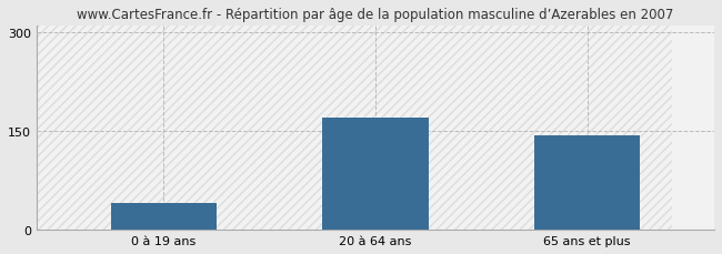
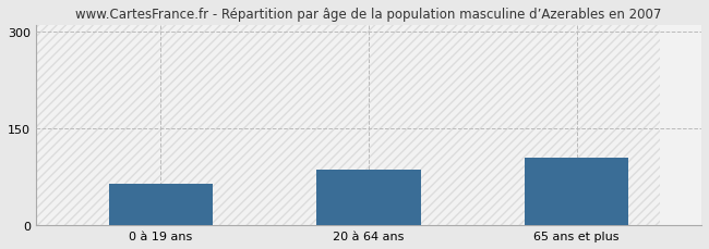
0 à 19 ans: 40 -> 64
20 à 64 ans: 170 -> 86
65 ans et plus: 143 -> 104
